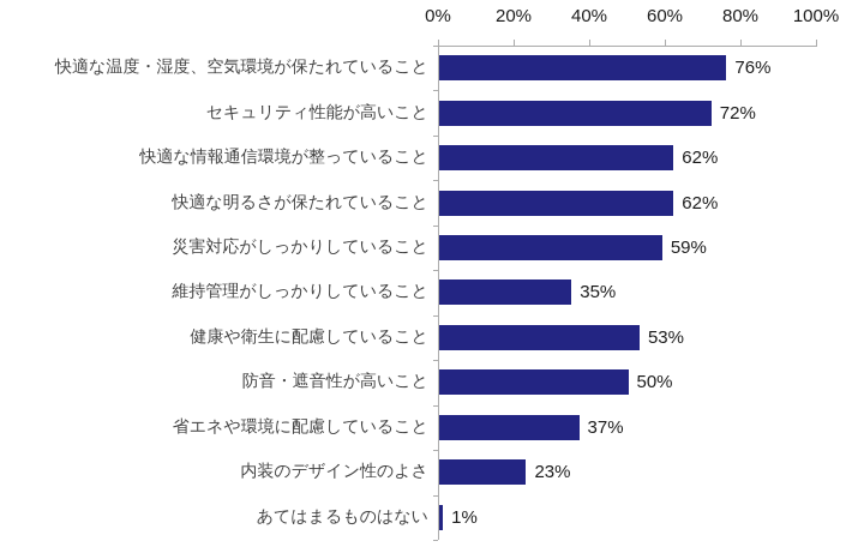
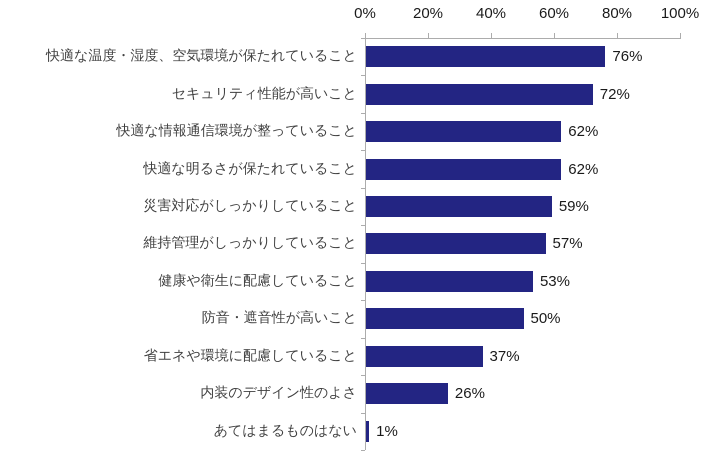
維持管理がしっかりしていること: 35% -> 57%
内装のデザイン性のよさ: 23% -> 26%
